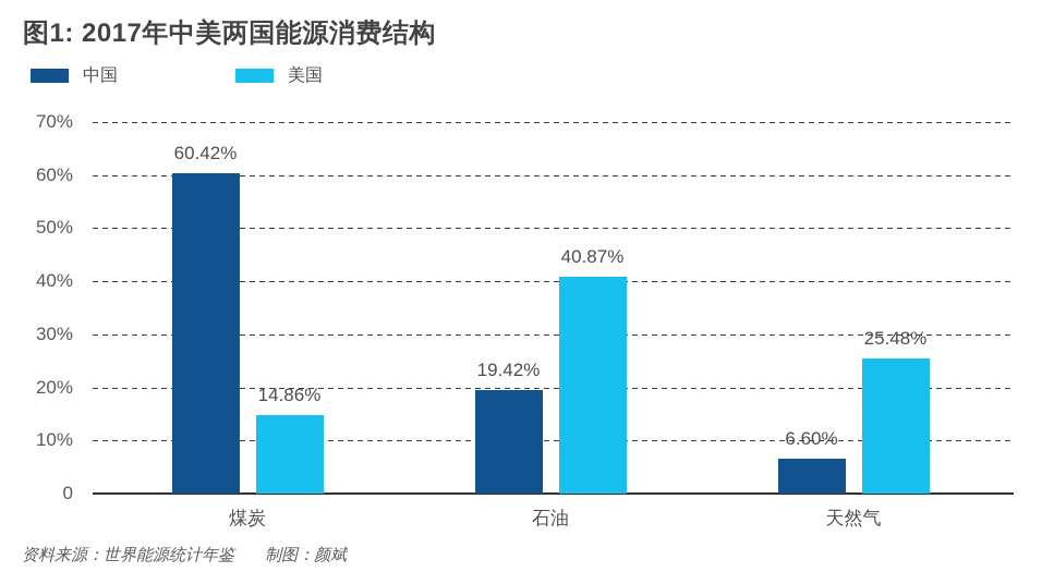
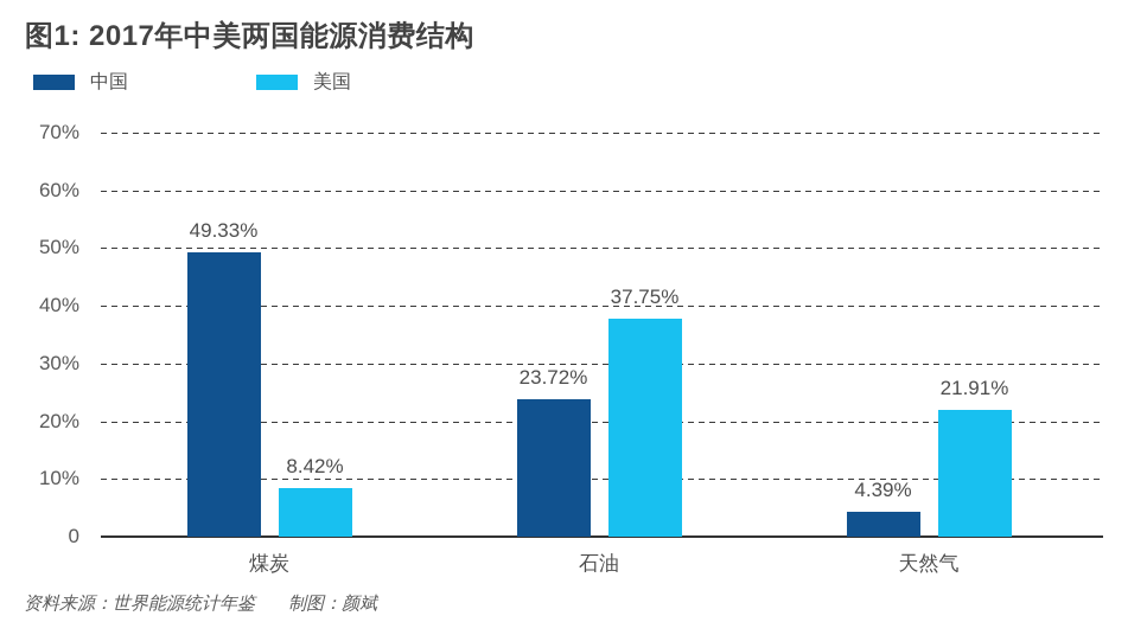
中国/煤炭: 60.42% -> 49.33%
美国/煤炭: 14.86% -> 8.42%
中国/石油: 19.42% -> 23.72%
美国/石油: 40.87% -> 37.75%
中国/天然气: 6.60% -> 4.39%
美国/天然气: 25.48% -> 21.91%
